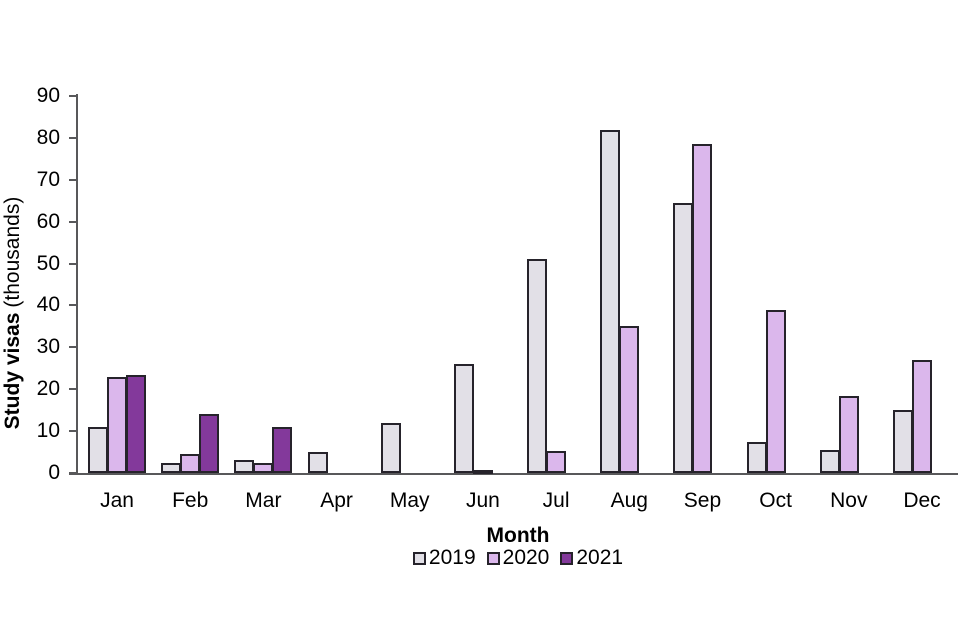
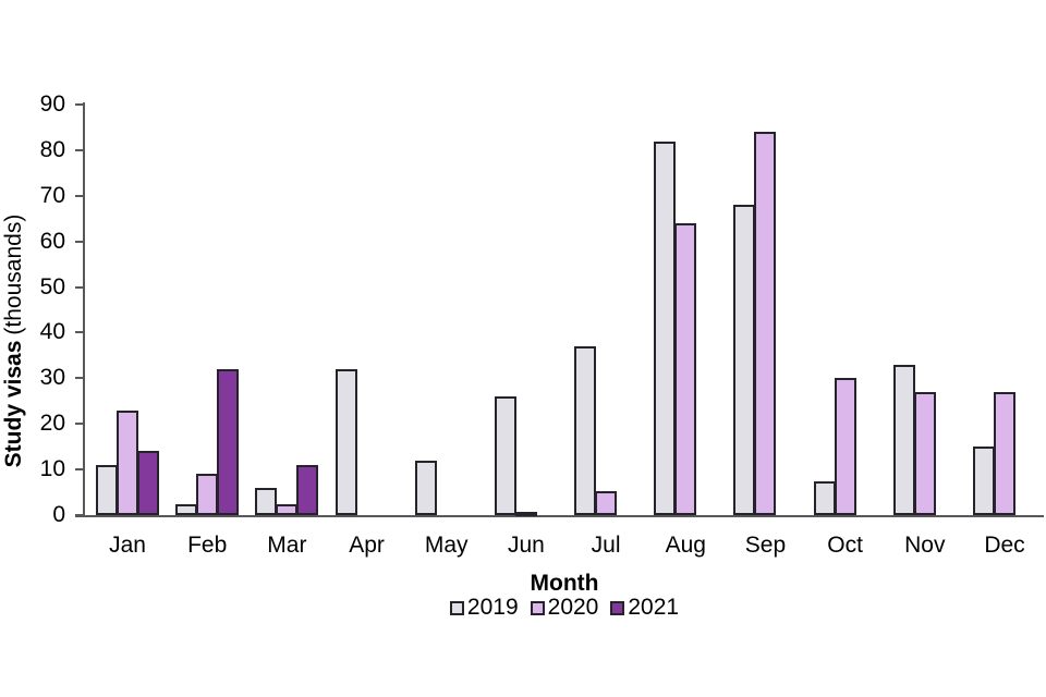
2021/Jan: 24 -> 14
2020/Feb: 4 -> 9
2021/Feb: 14 -> 32
2019/Mar: 3 -> 6
2019/Apr: 5 -> 32
2019/Jul: 51 -> 37
2020/Aug: 35 -> 64
2019/Sep: 64 -> 68
2020/Sep: 78 -> 84
2020/Oct: 39 -> 30
2019/Nov: 6 -> 33
2020/Nov: 18 -> 27
